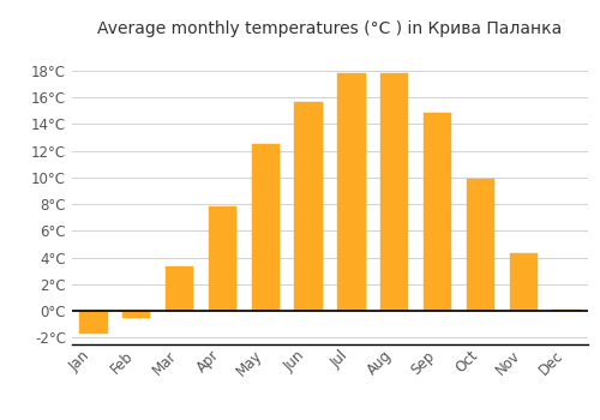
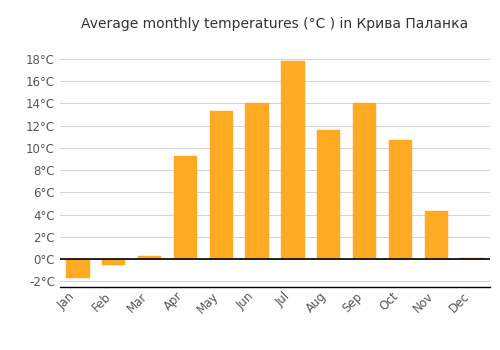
Mar: 3.3°C -> 0.3°C
Apr: 7.8°C -> 9.3°C
May: 12.5°C -> 13.3°C
Jun: 15.6°C -> 14.0°C
Aug: 17.8°C -> 11.6°C
Sep: 14.8°C -> 14.0°C
Oct: 9.9°C -> 10.7°C
